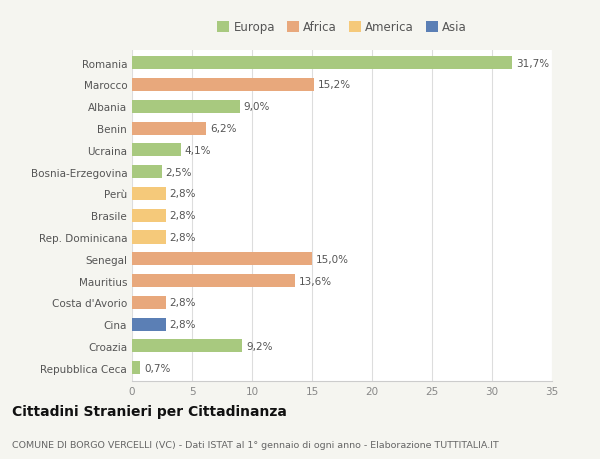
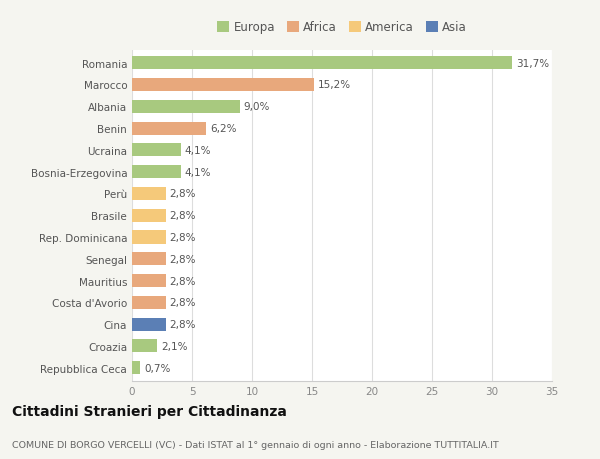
Bosnia-Erzegovina: 2,5% -> 4,1%
Senegal: 15,0% -> 2,8%
Mauritius: 13,6% -> 2,8%
Croazia: 9,2% -> 2,1%
